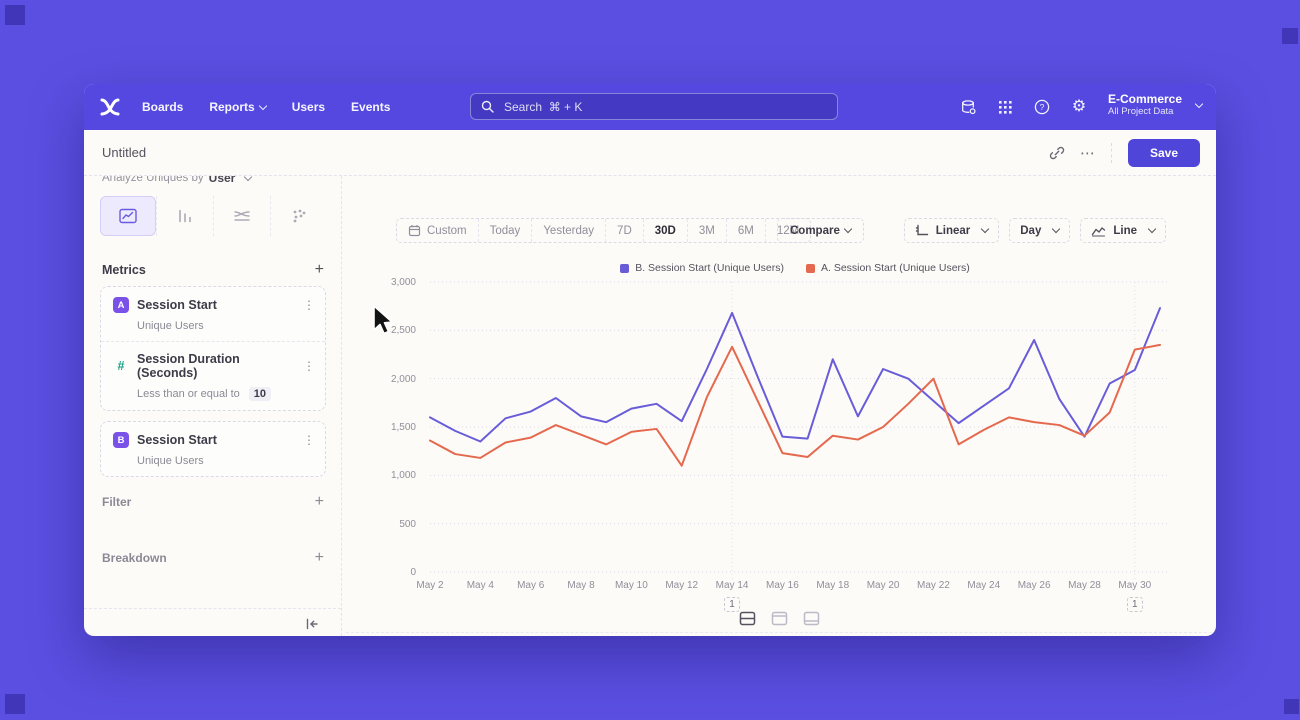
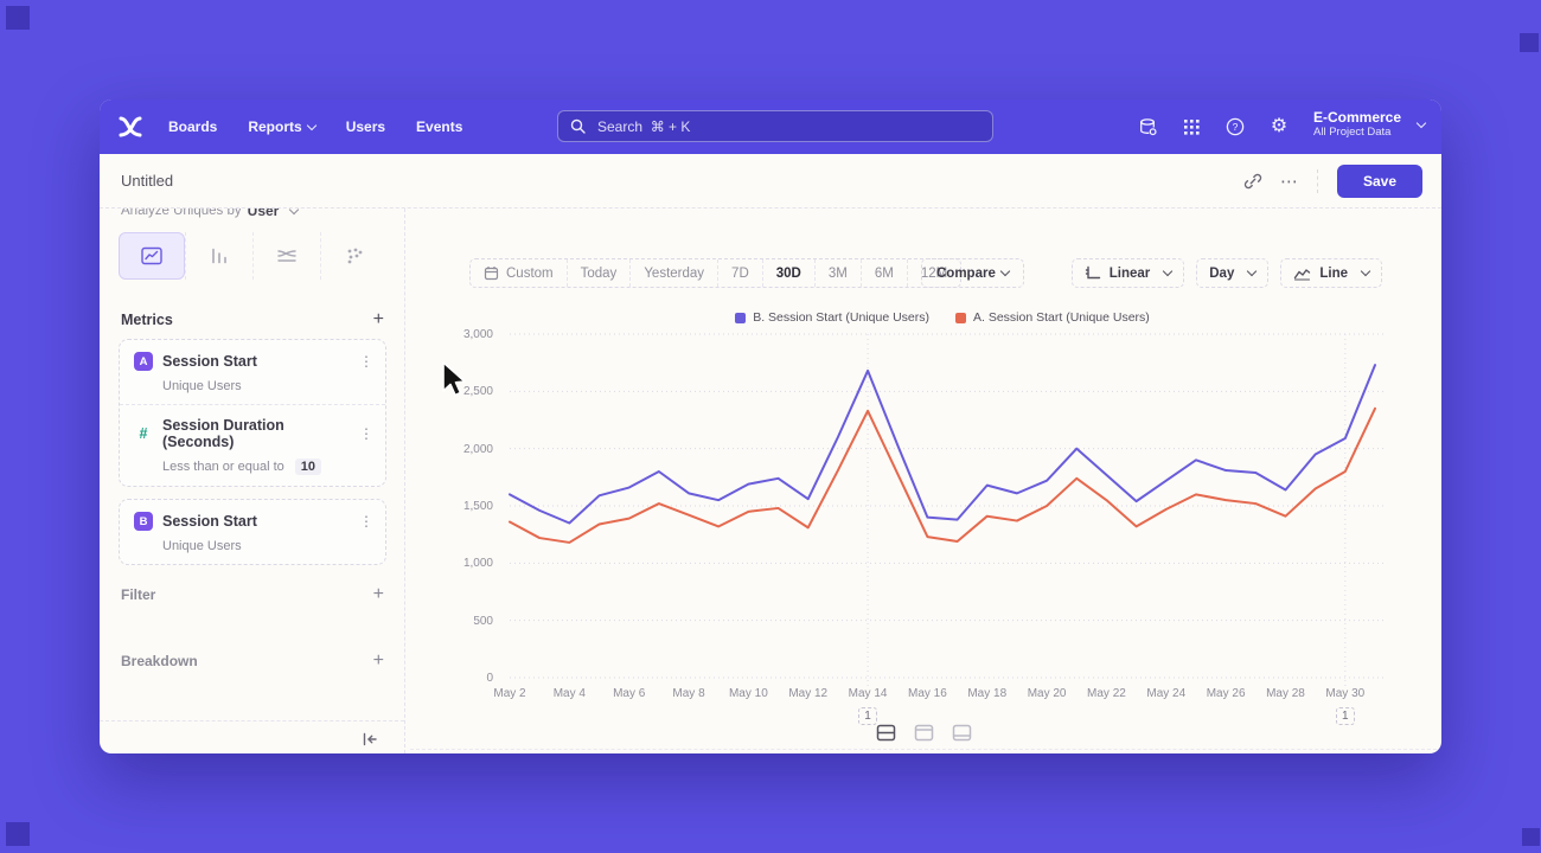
A. Session Start (Unique Users)/May 12: 1100 -> 1300
B. Session Start (Unique Users)/May 18: 2200 -> 1700
B. Session Start (Unique Users)/May 20: 2100 -> 1700
A. Session Start (Unique Users)/May 22: 2000 -> 1600
B. Session Start (Unique Users)/May 26: 2400 -> 1800
B. Session Start (Unique Users)/May 28: 1400 -> 1600
A. Session Start (Unique Users)/May 30: 2300 -> 1800
